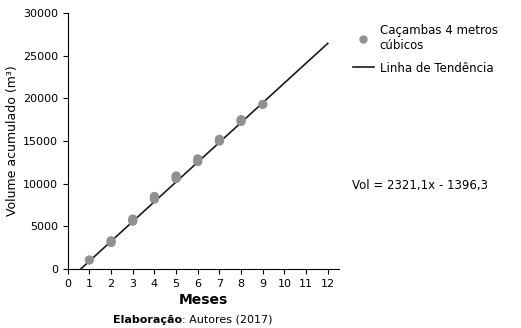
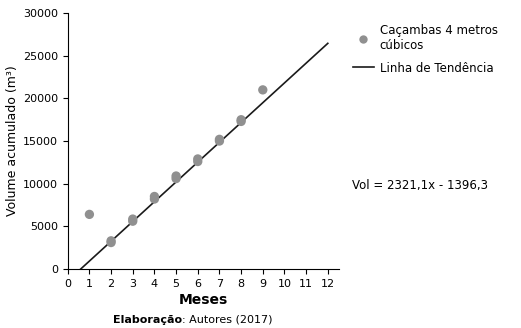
1: 1000 -> 6400
9: 19300 -> 21000
